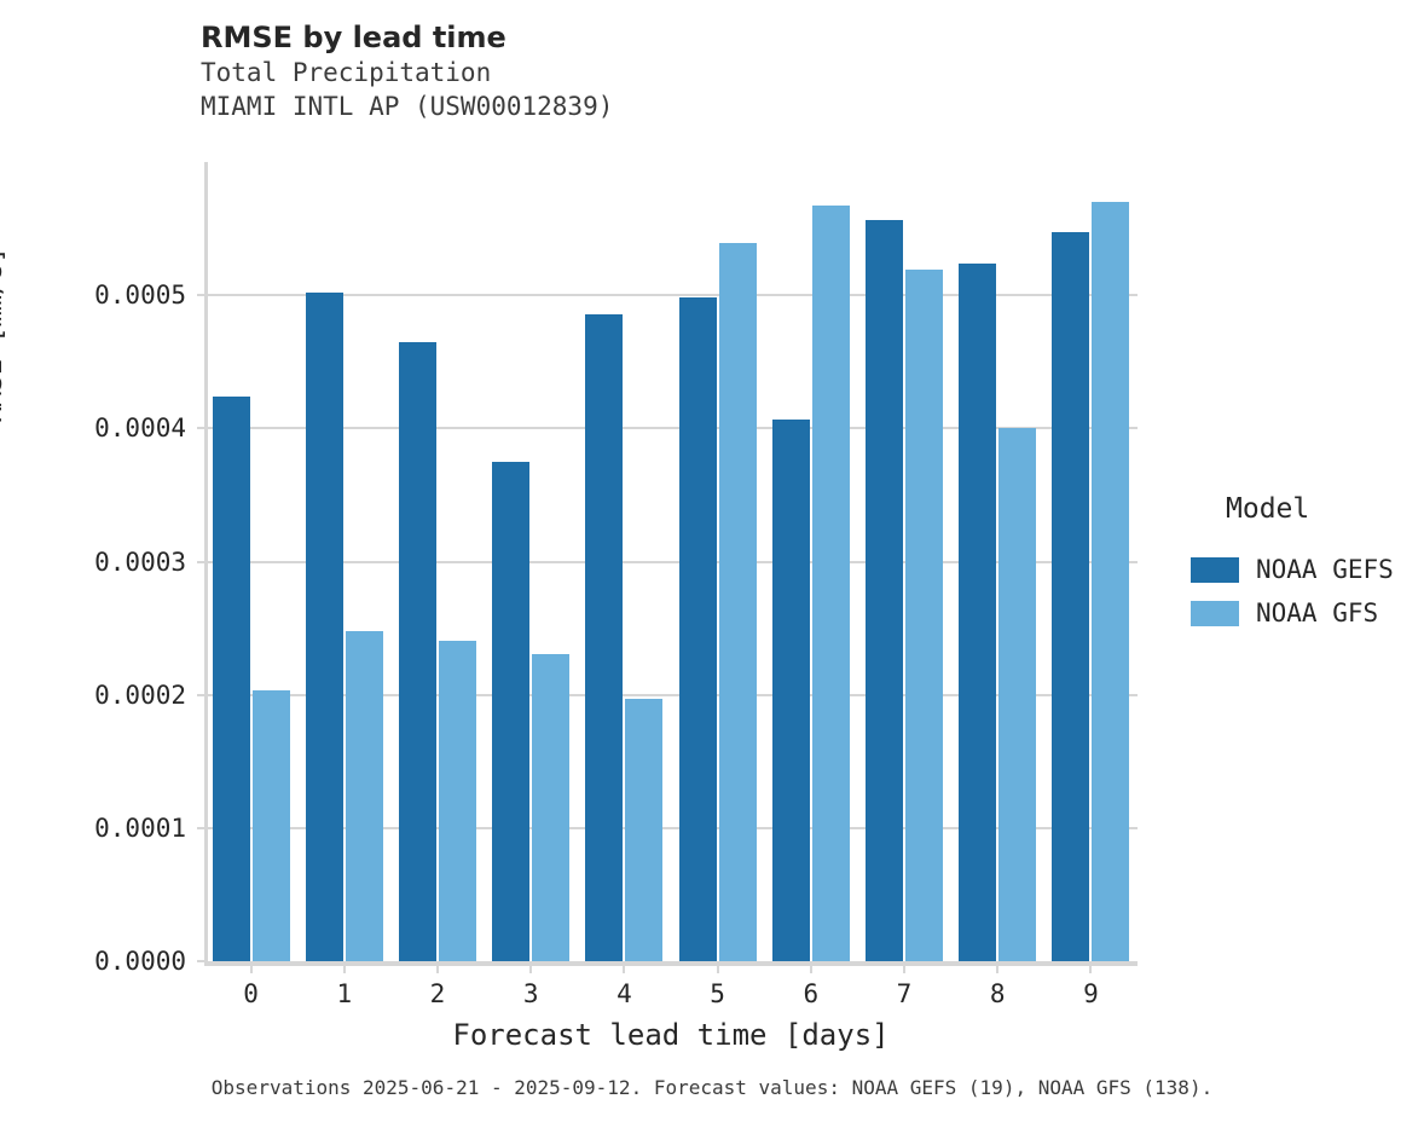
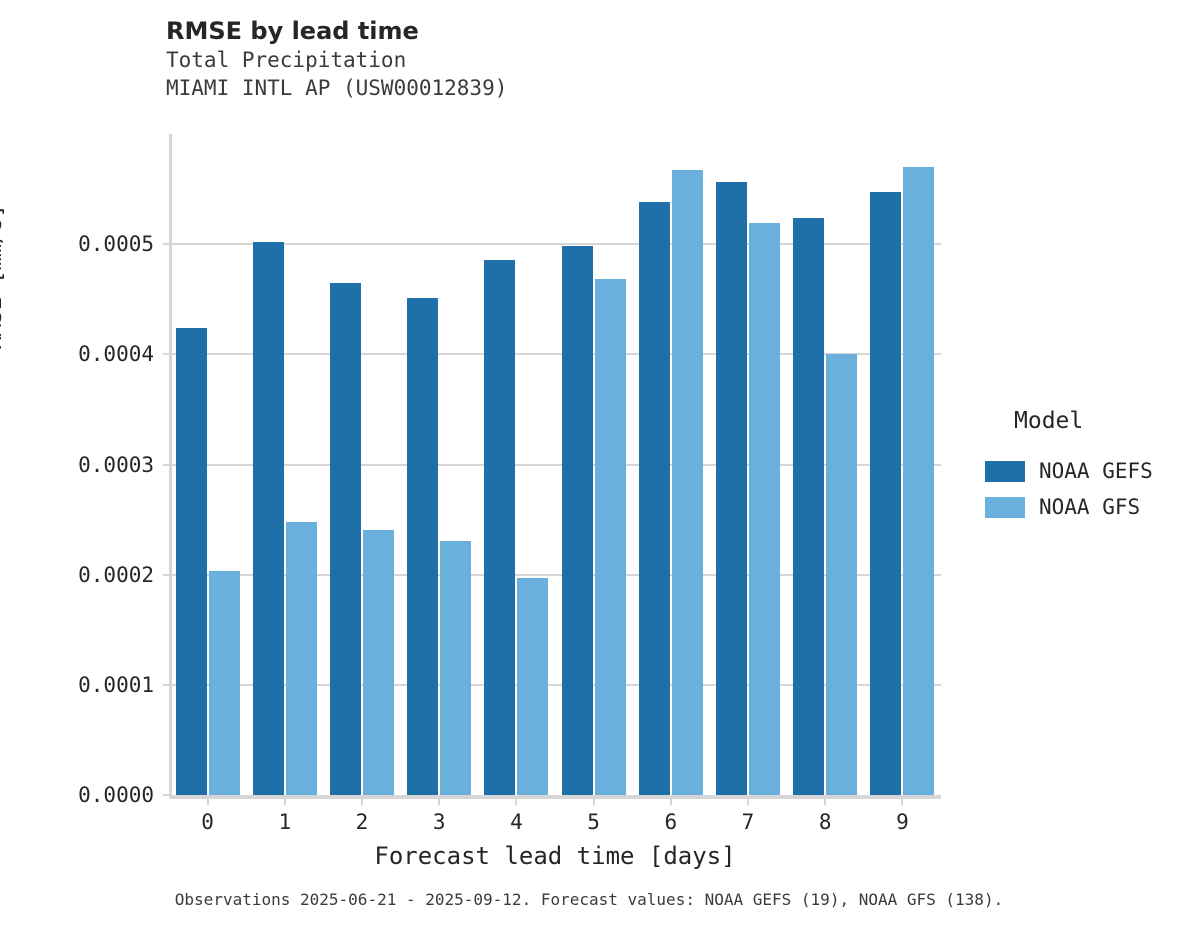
NOAA GEFS/3: 0.000375 -> 0.000451
NOAA GFS/5: 0.000539 -> 0.000468
NOAA GEFS/6: 0.000407 -> 0.000538
